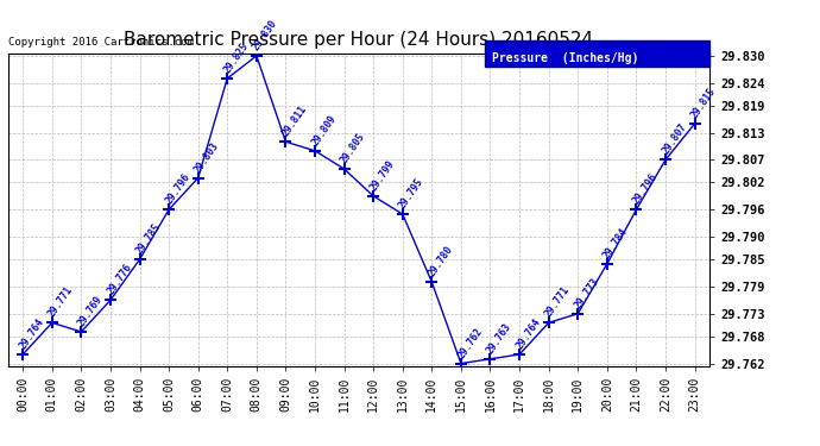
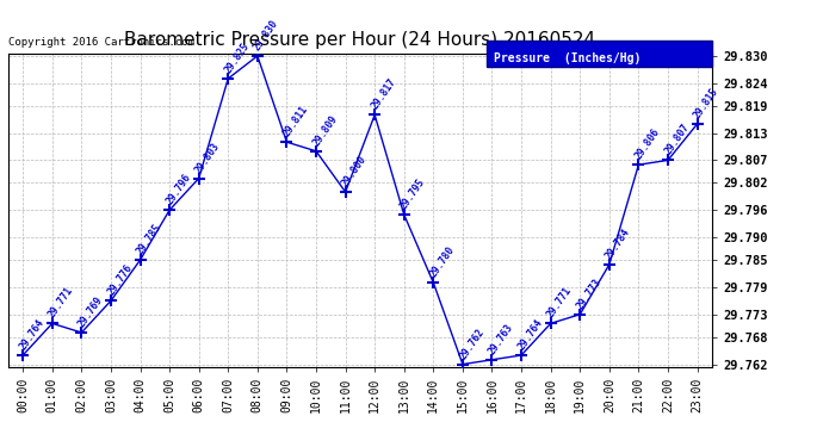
11:00: 29.805 -> 29.800
12:00: 29.799 -> 29.817
21:00: 29.796 -> 29.806
